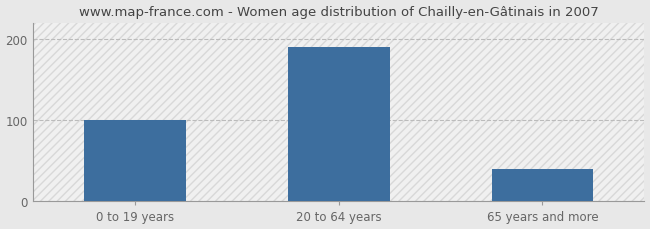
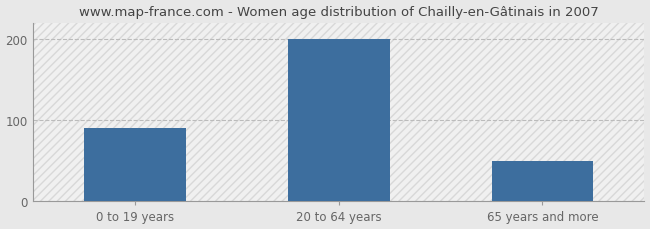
0 to 19 years: 100 -> 90
20 to 64 years: 190 -> 200
65 years and more: 40 -> 50
